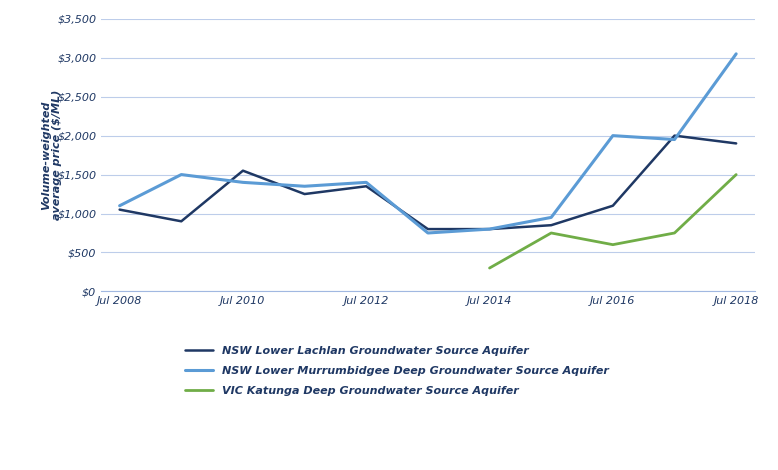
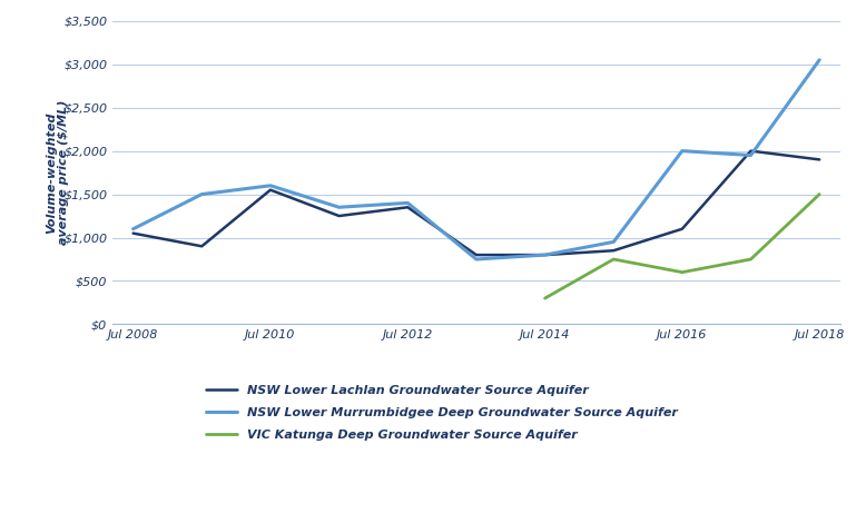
NSW Lower Murrumbidgee Deep Groundwater Source Aquifer/Jul 2010: $1,400 -> $1,600
